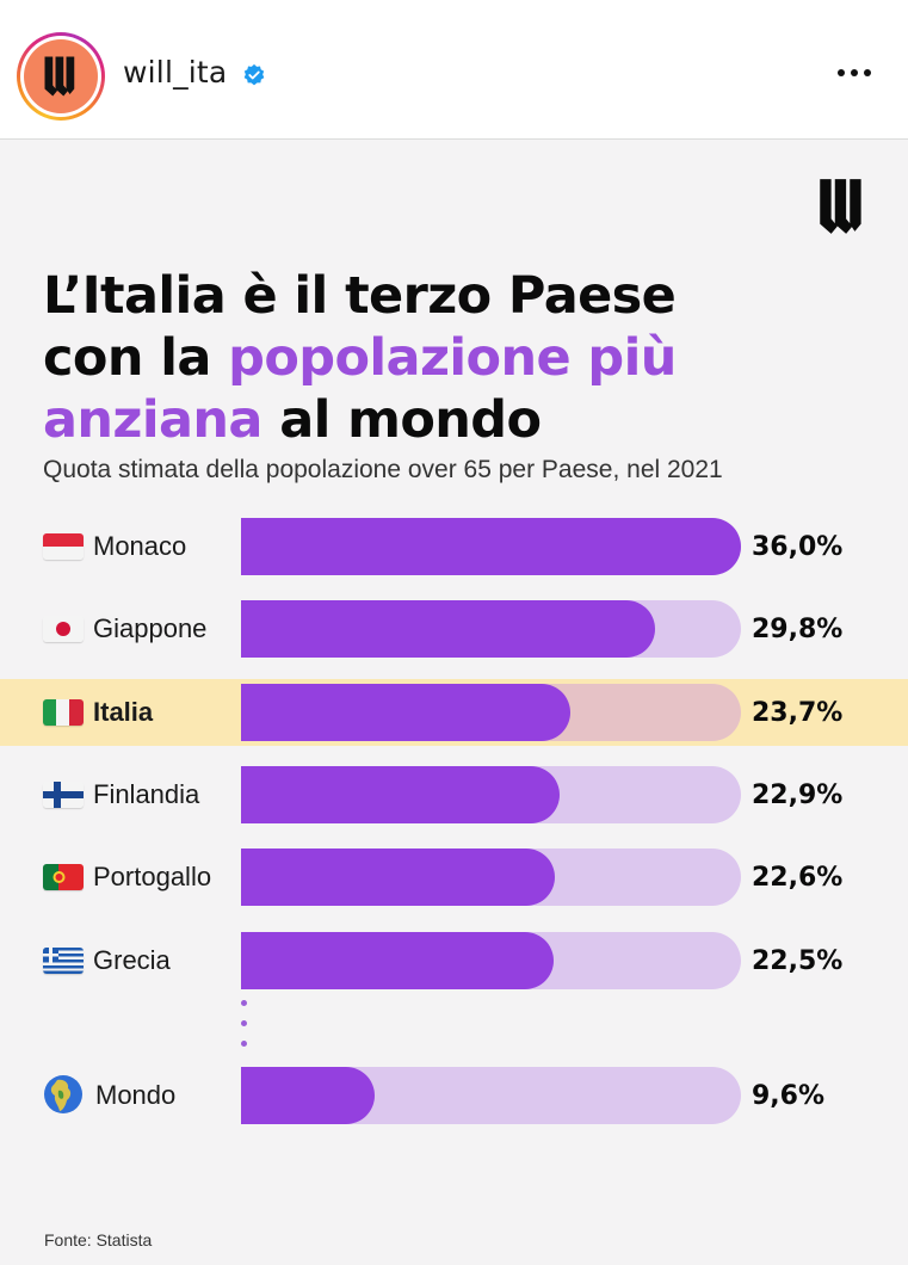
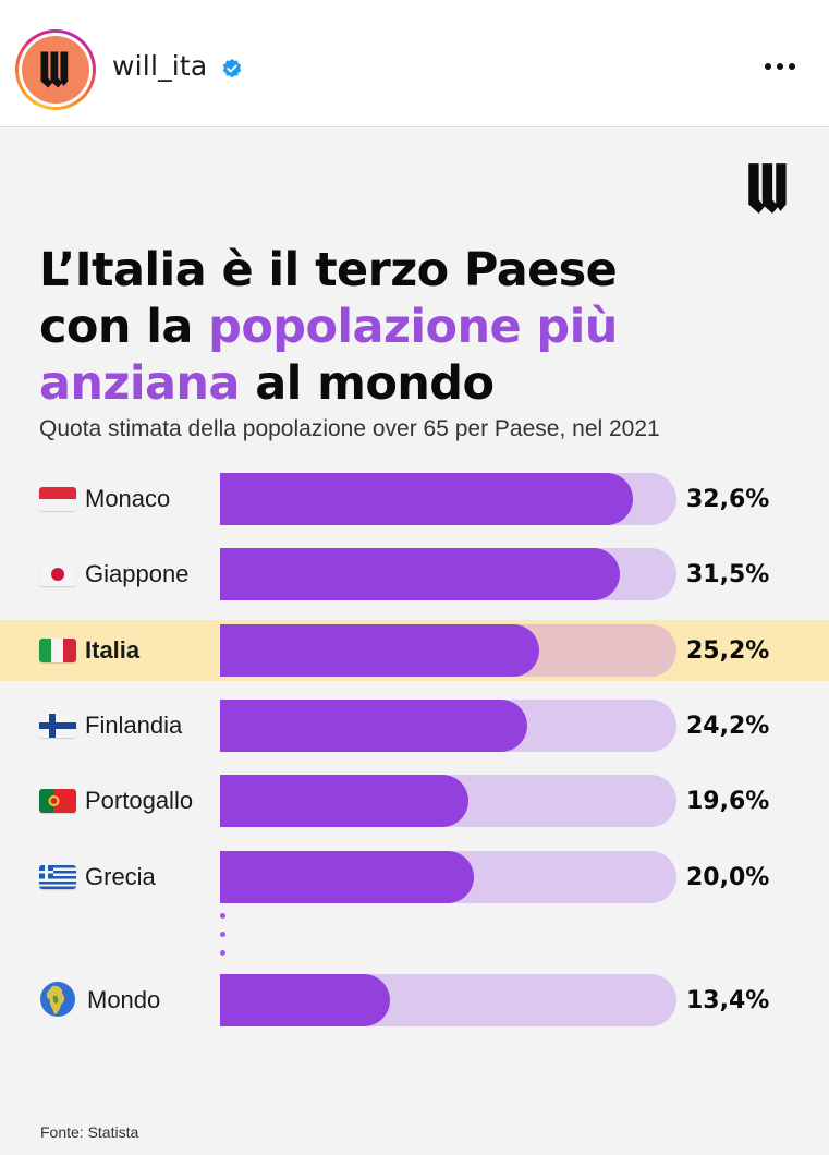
Monaco: 36,0% -> 32,6%
Giappone: 29,8% -> 31,5%
Italia: 23,7% -> 25,2%
Finlandia: 22,9% -> 24,2%
Portogallo: 22,6% -> 19,6%
Grecia: 22,5% -> 20,0%
Mondo: 9,6% -> 13,4%
